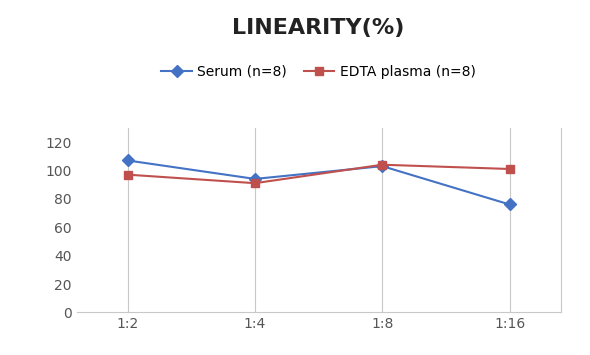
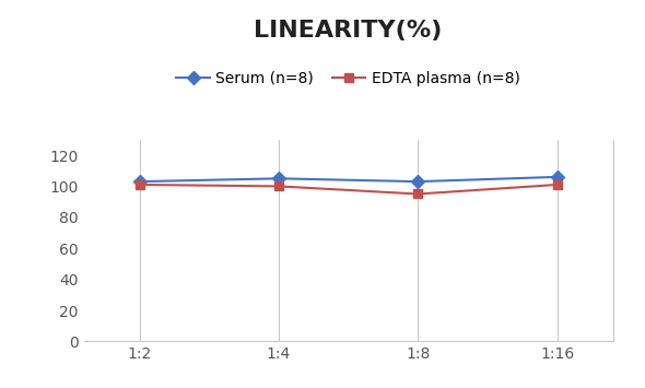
Serum (n=8)/1:2: 107 -> 103
EDTA plasma (n=8)/1:2: 97 -> 101
Serum (n=8)/1:4: 94 -> 105
EDTA plasma (n=8)/1:4: 91 -> 100
EDTA plasma (n=8)/1:8: 104 -> 95
Serum (n=8)/1:16: 76 -> 106
